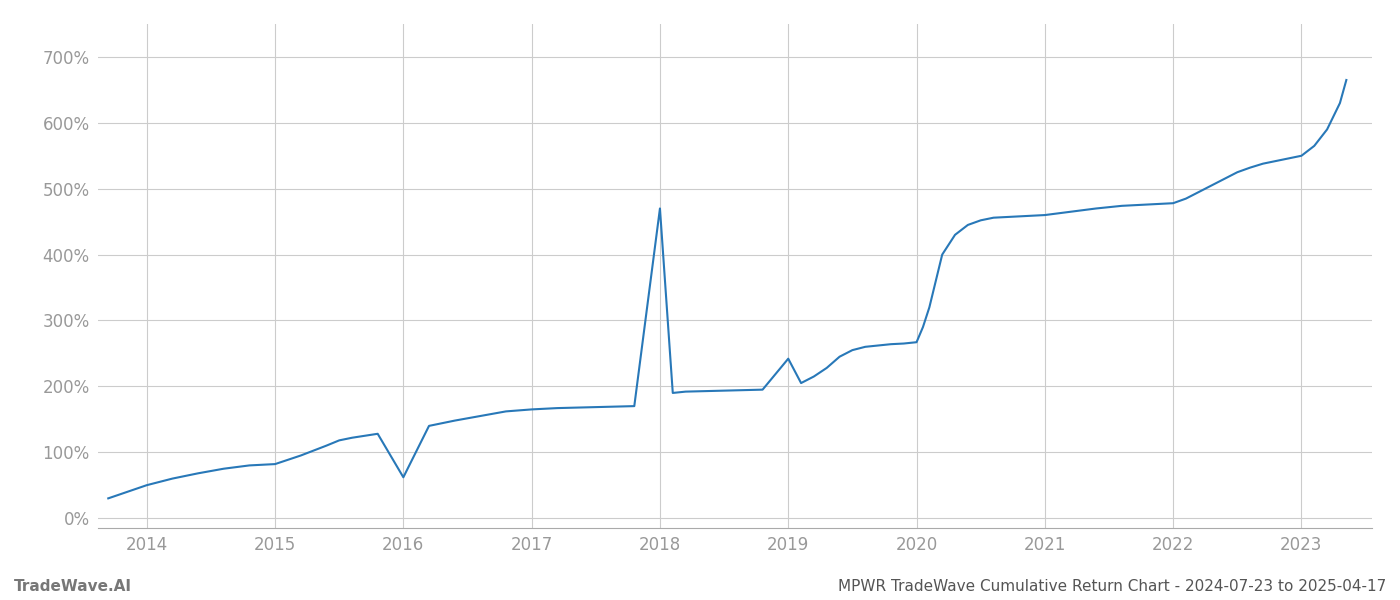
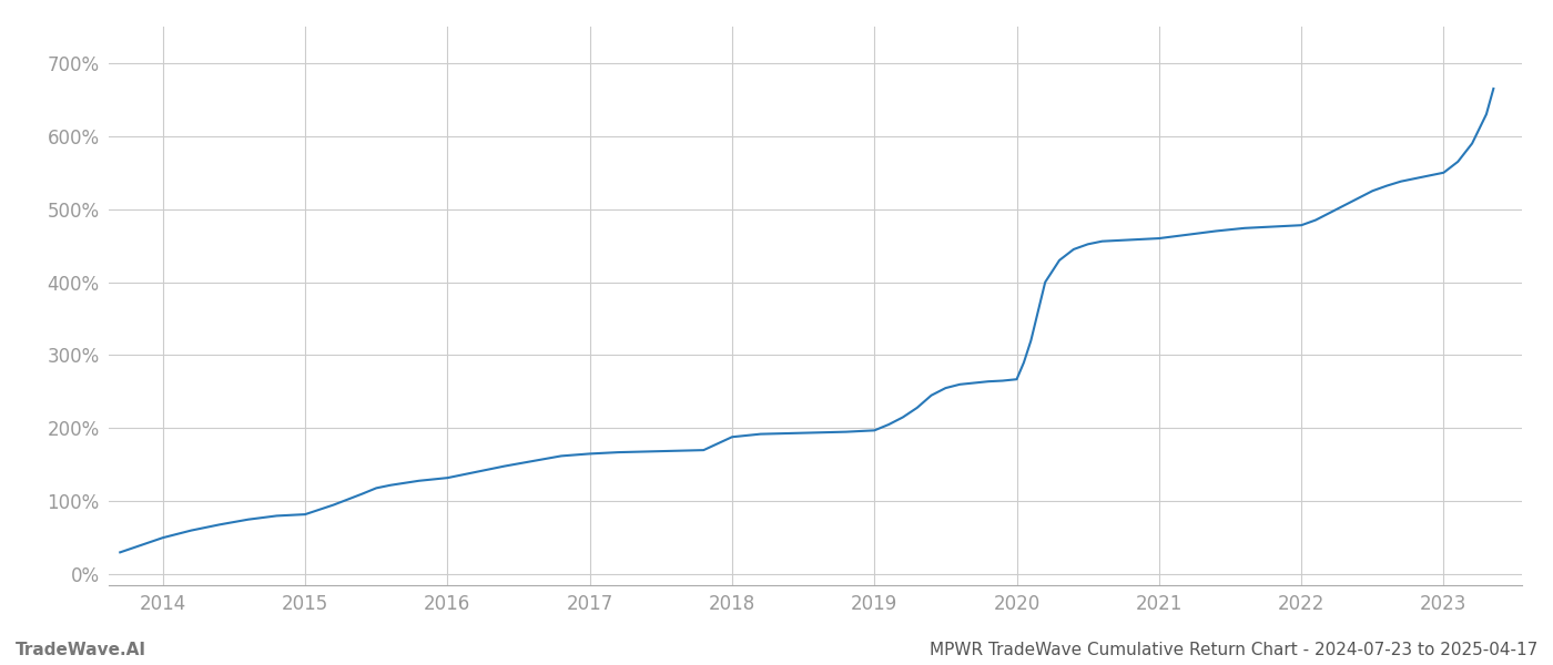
2016: 62% -> 132%
2018: 470% -> 188%
2019: 242% -> 197%
